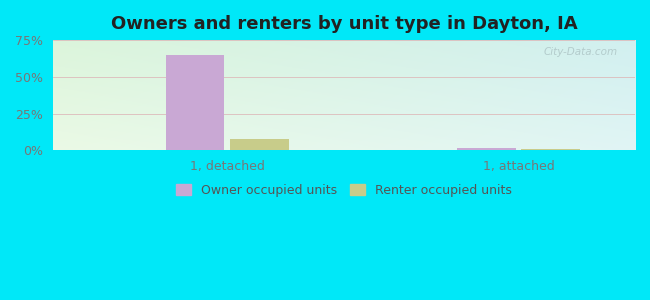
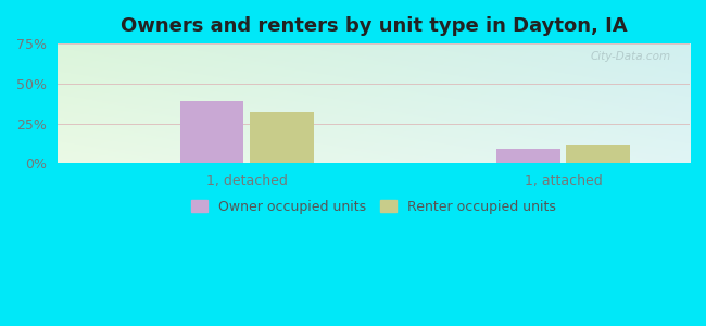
Owner occupied units/1, detached: 65% -> 39%
Renter occupied units/1, detached: 8% -> 32%
Owner occupied units/1, attached: 2% -> 9%
Renter occupied units/1, attached: 1% -> 12%
